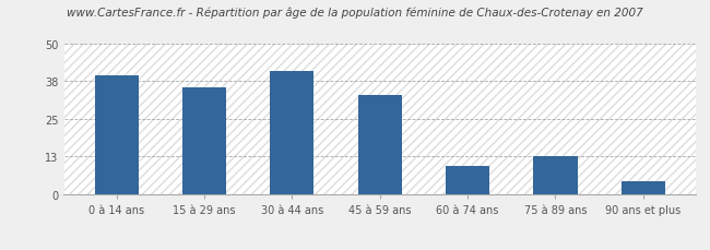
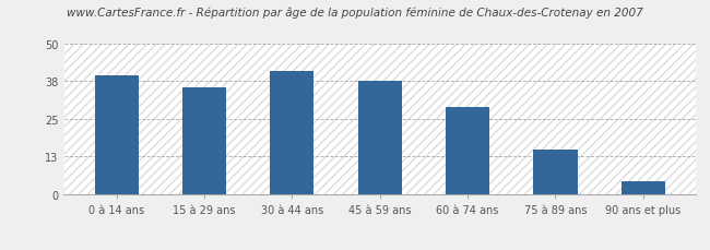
45 à 59 ans: 33.0 -> 38.0
60 à 74 ans: 9.5 -> 29.0
75 à 89 ans: 13.0 -> 15.0
